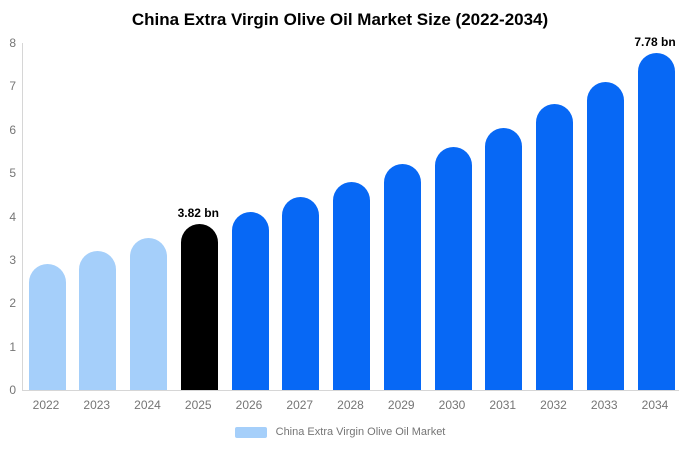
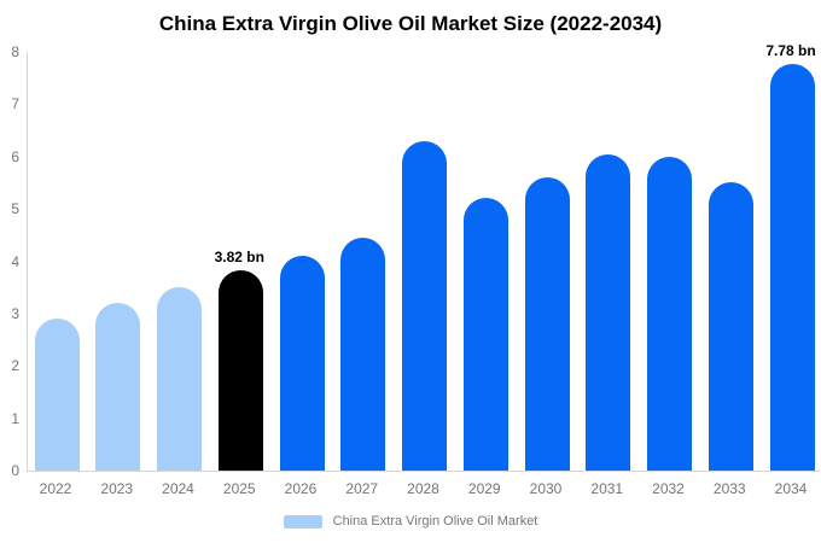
2028: 4.8 -> 6.3
2032: 6.6 -> 6.0
2033: 7.1 -> 5.5
